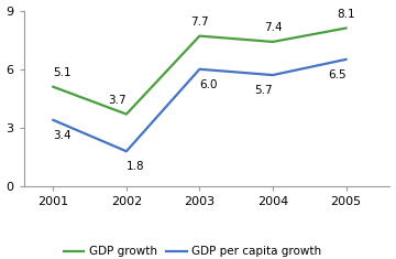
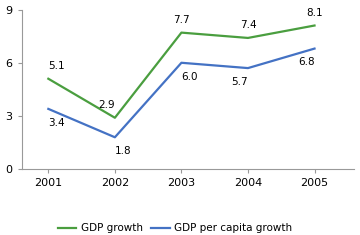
GDP growth/2002: 3.7 -> 2.9
GDP per capita growth/2005: 6.5 -> 6.8
